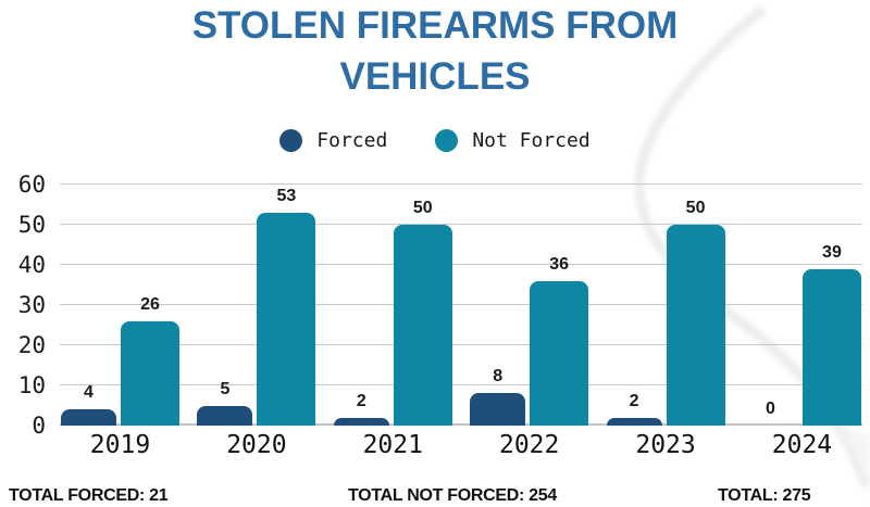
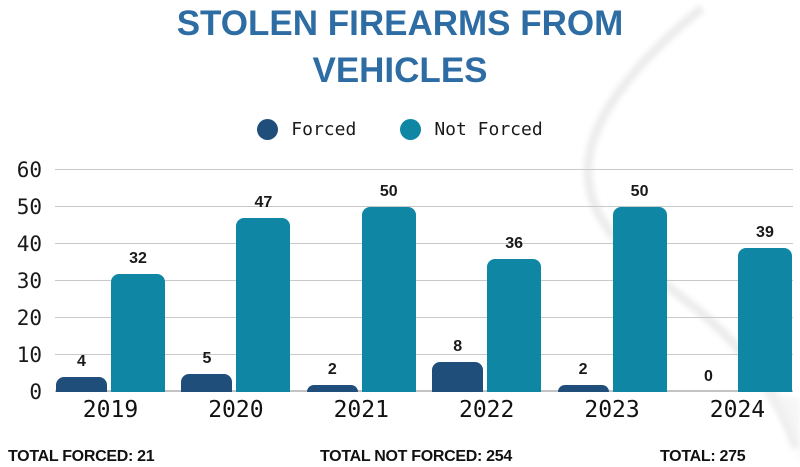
Not Forced/2019: 26 -> 32
Not Forced/2020: 53 -> 47
